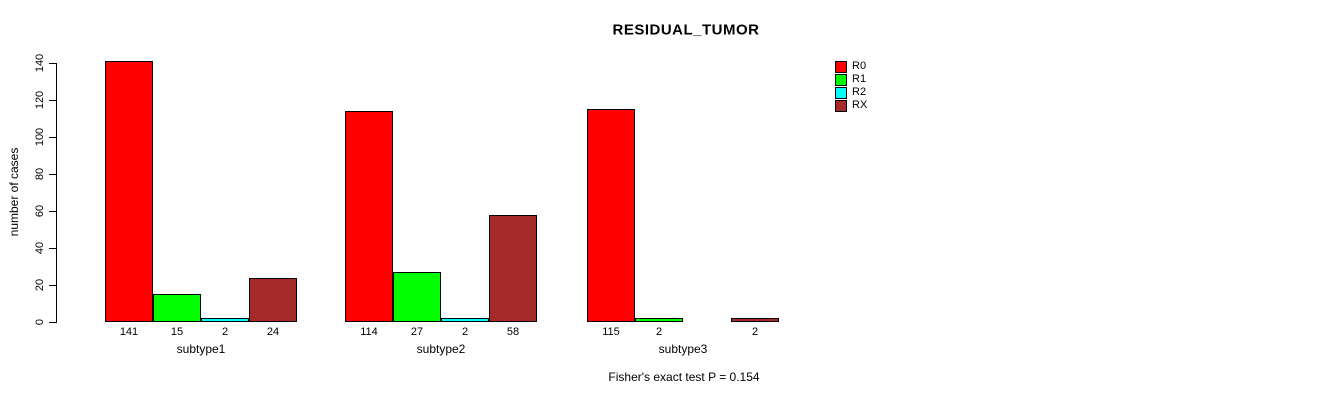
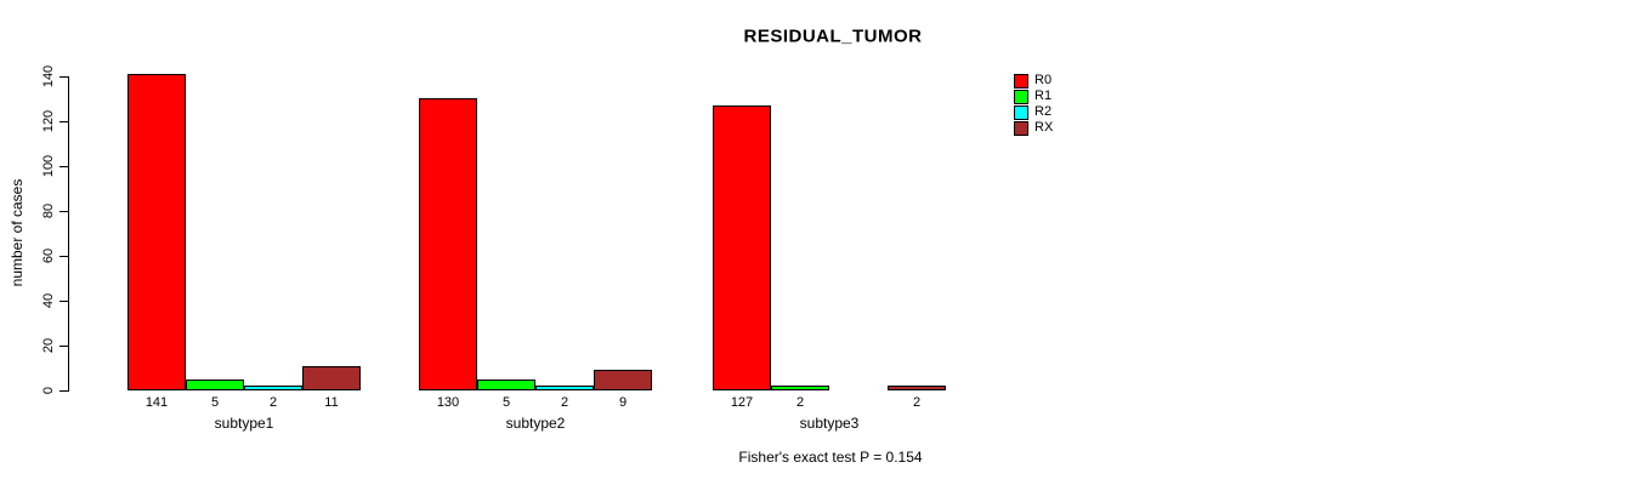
R1/subtype1: 15 -> 5
RX/subtype1: 24 -> 11
R0/subtype2: 114 -> 130
R1/subtype2: 27 -> 5
RX/subtype2: 58 -> 9
R0/subtype3: 115 -> 127
